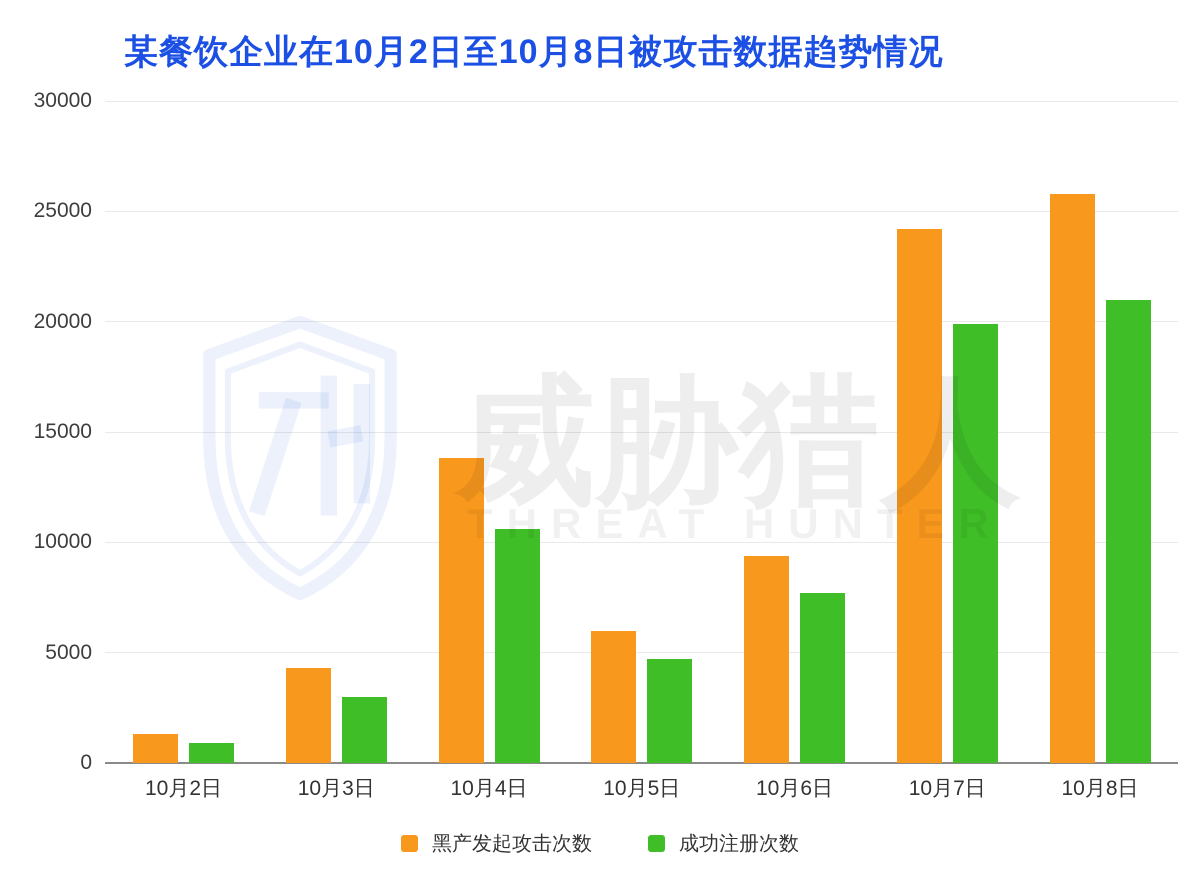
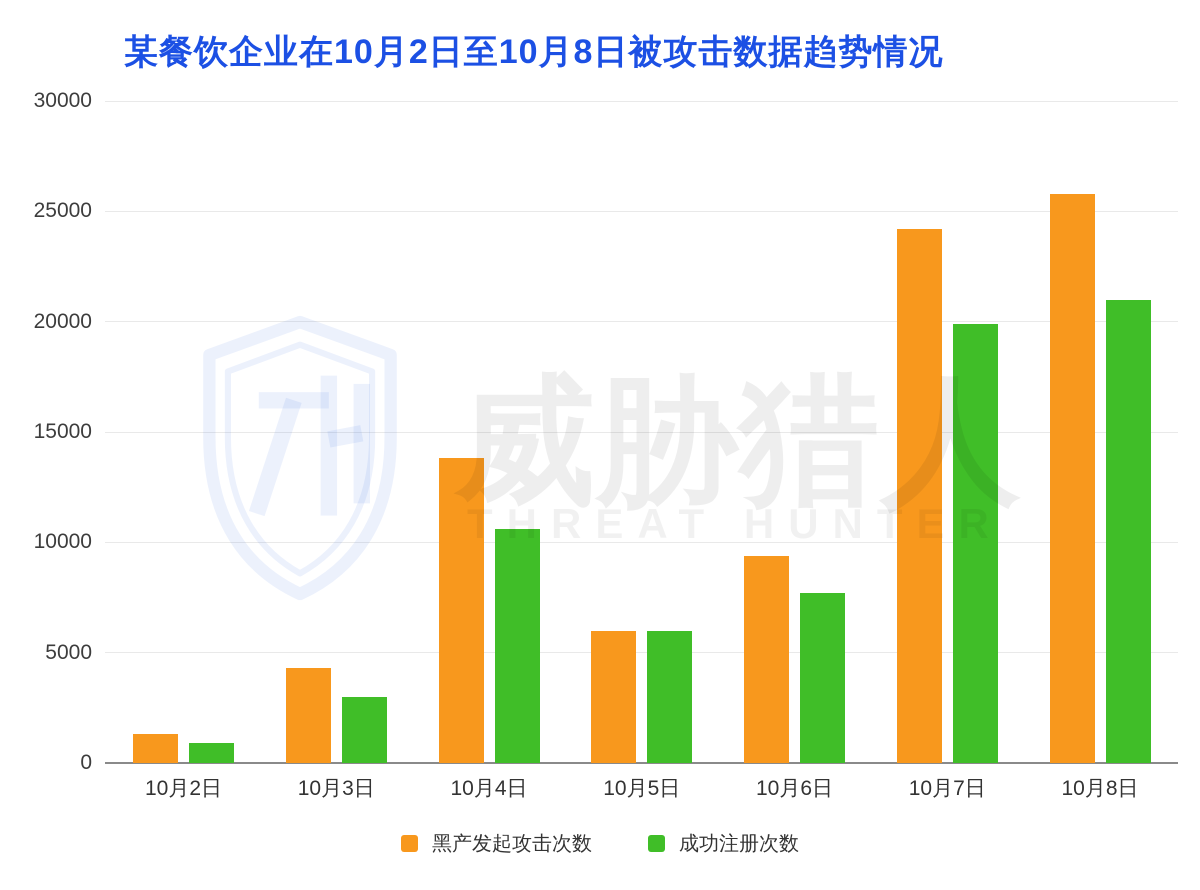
成功注册次数/10月5日: 4700 -> 6000
